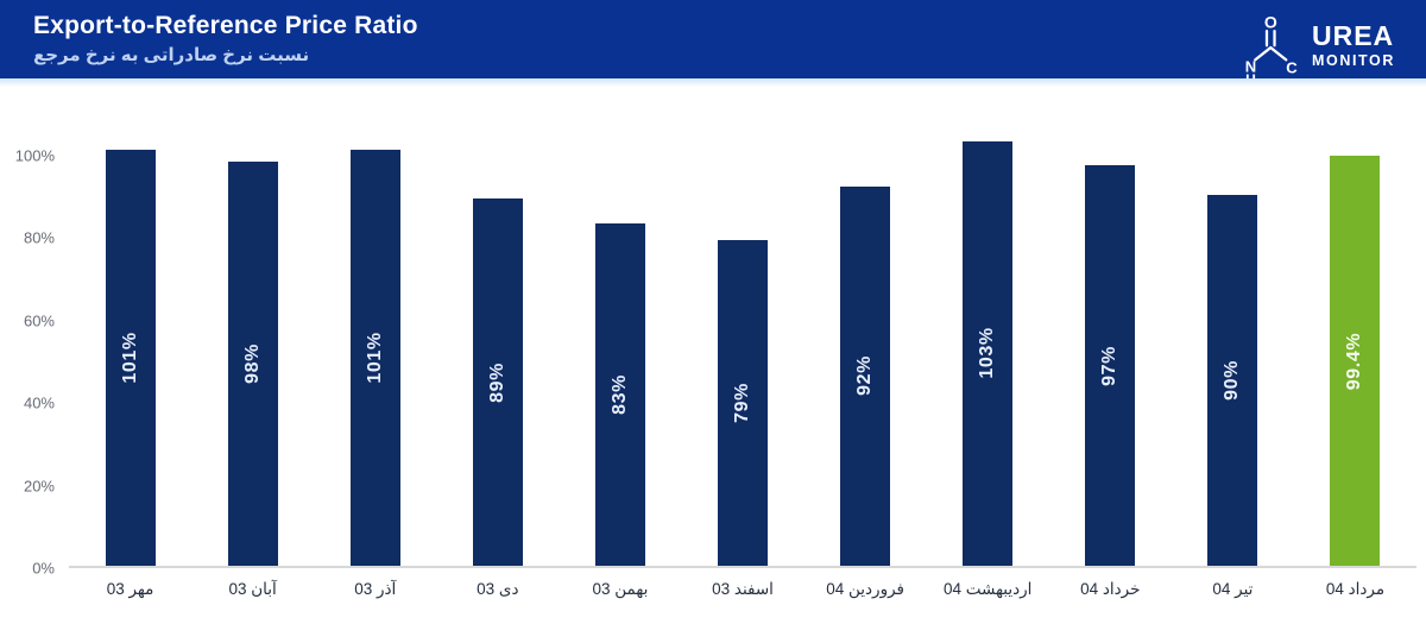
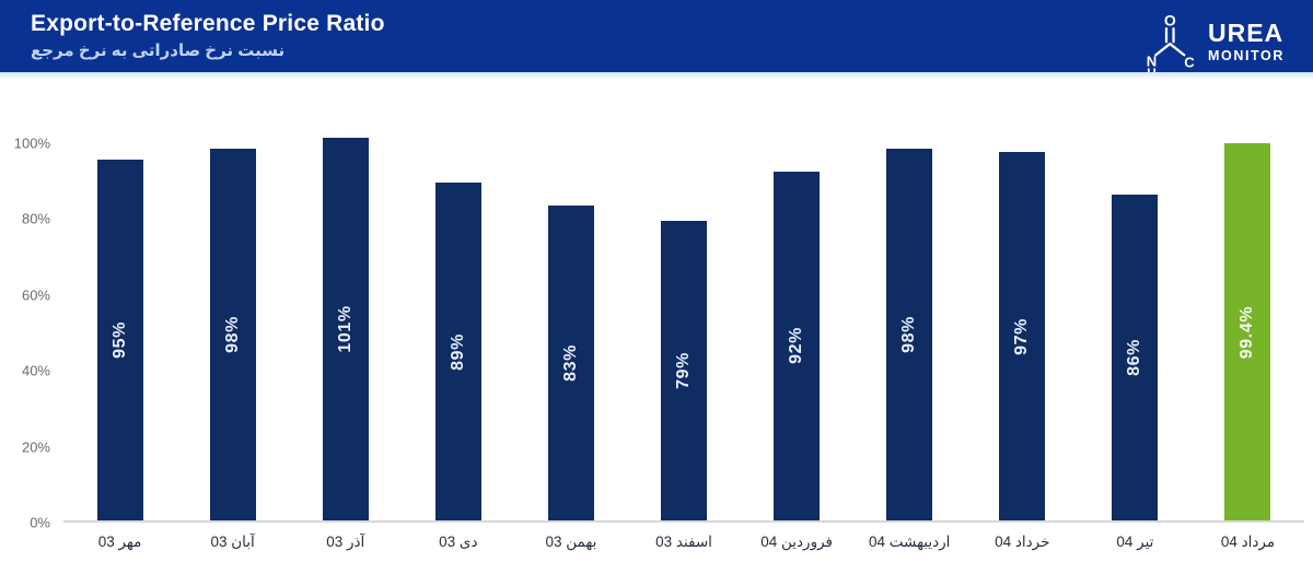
مهر 03: 101% -> 95%
اردیبهشت 04: 103% -> 98%
تیر 04: 90% -> 86%
